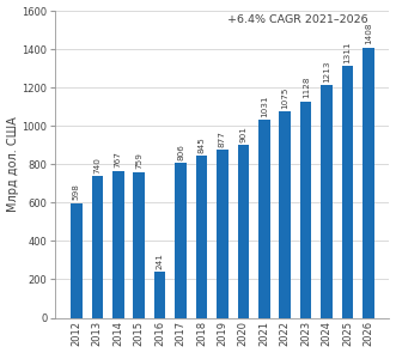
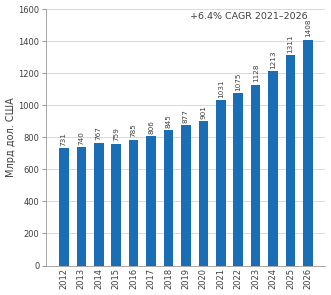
2012: 598 -> 731
2016: 241 -> 785
